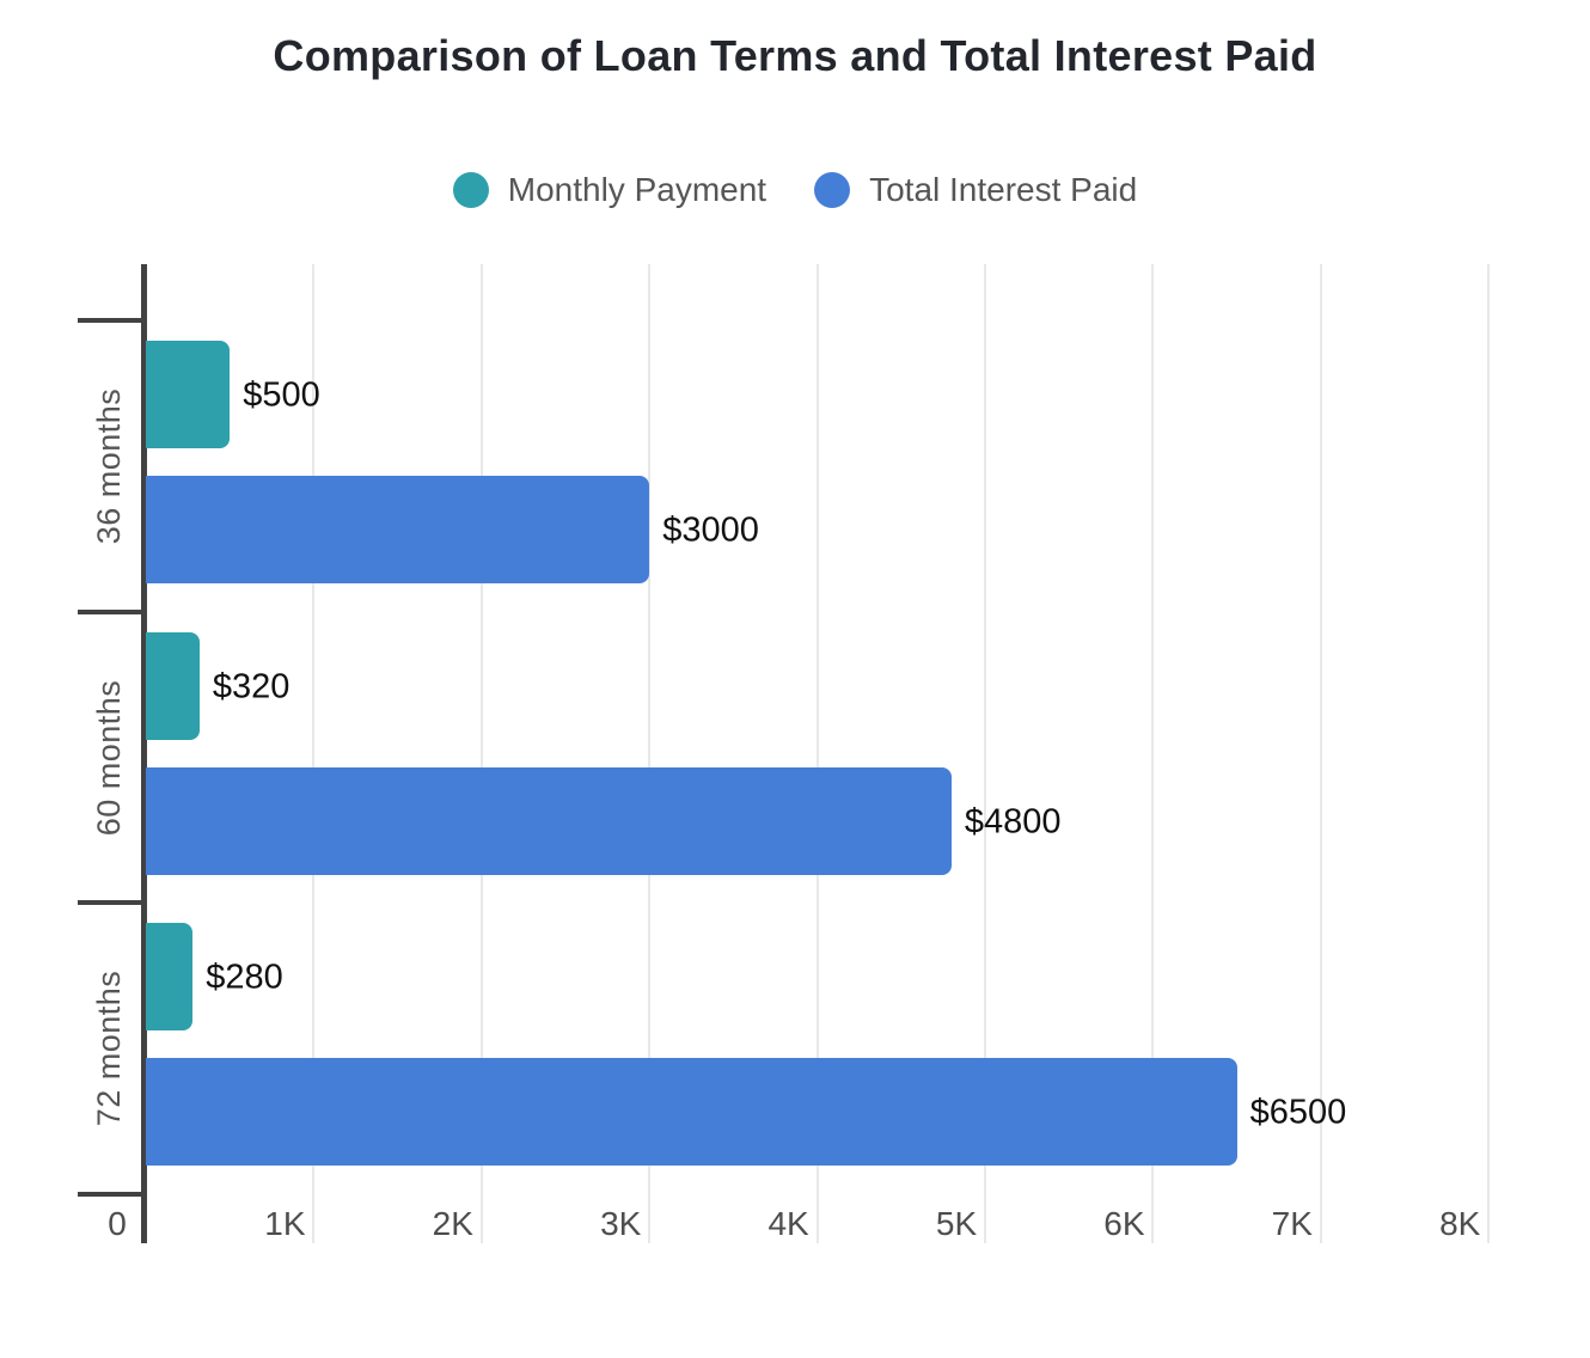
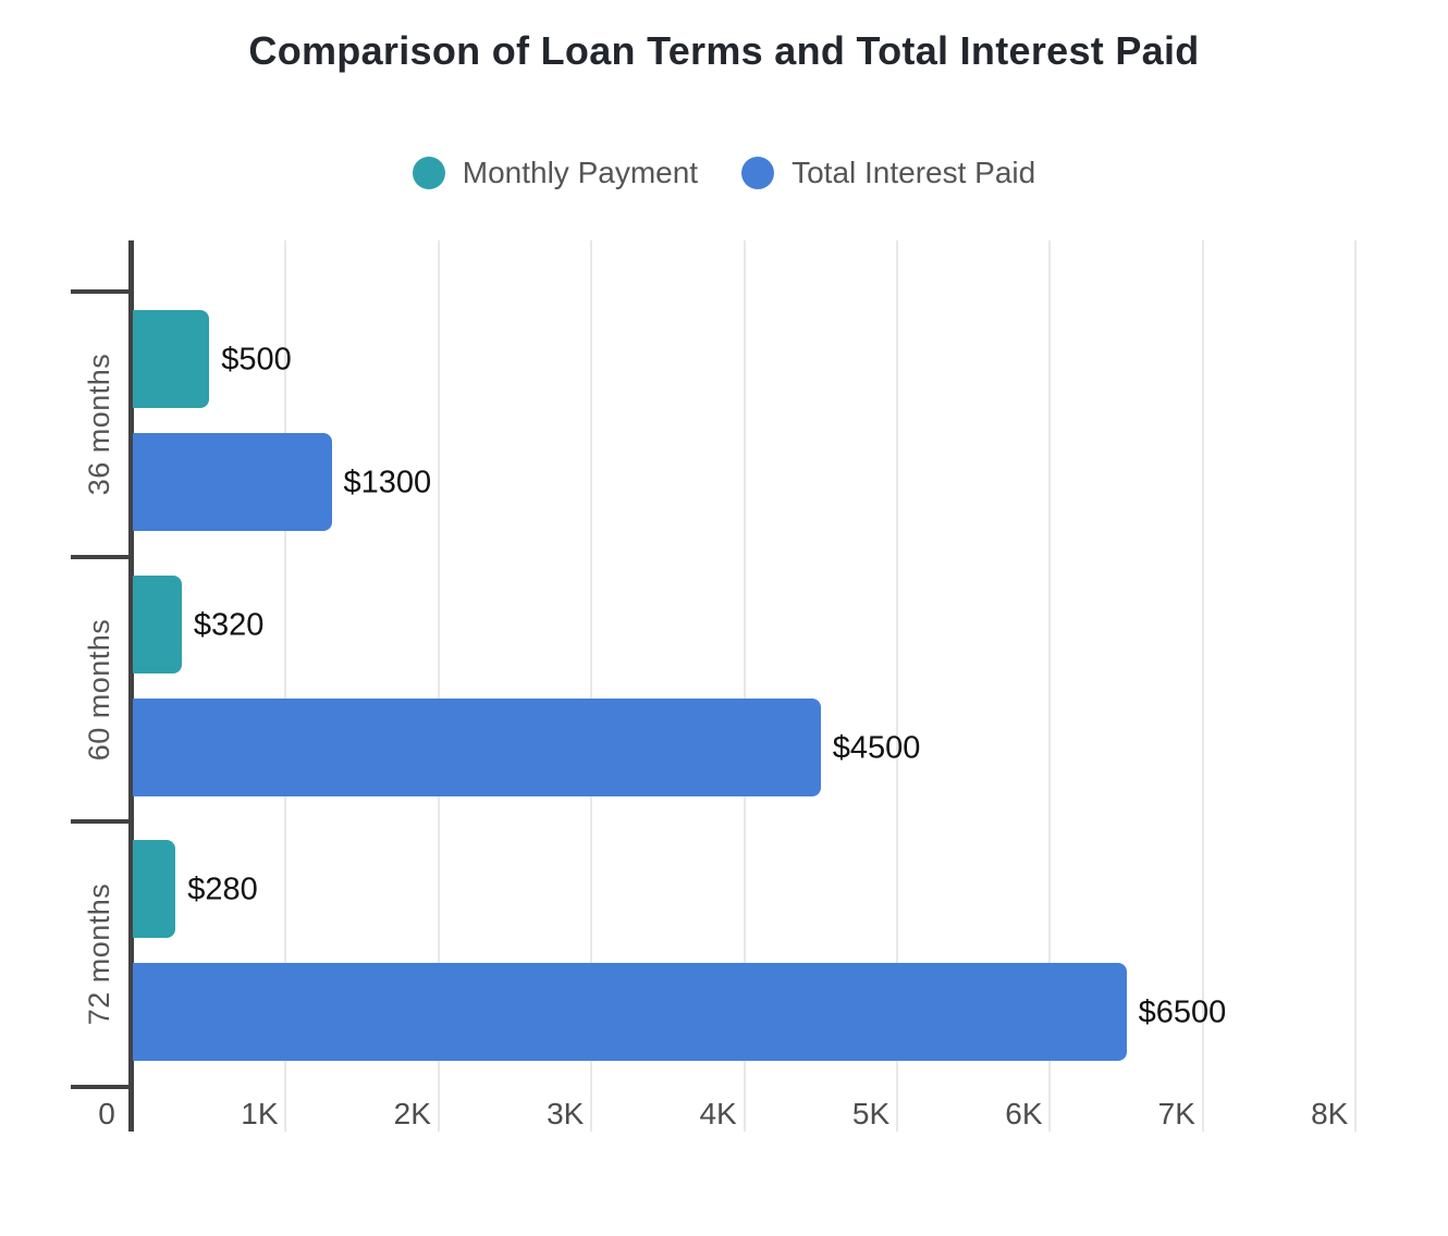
Total Interest Paid/36 months: $3000 -> $1300
Total Interest Paid/60 months: $4800 -> $4500
